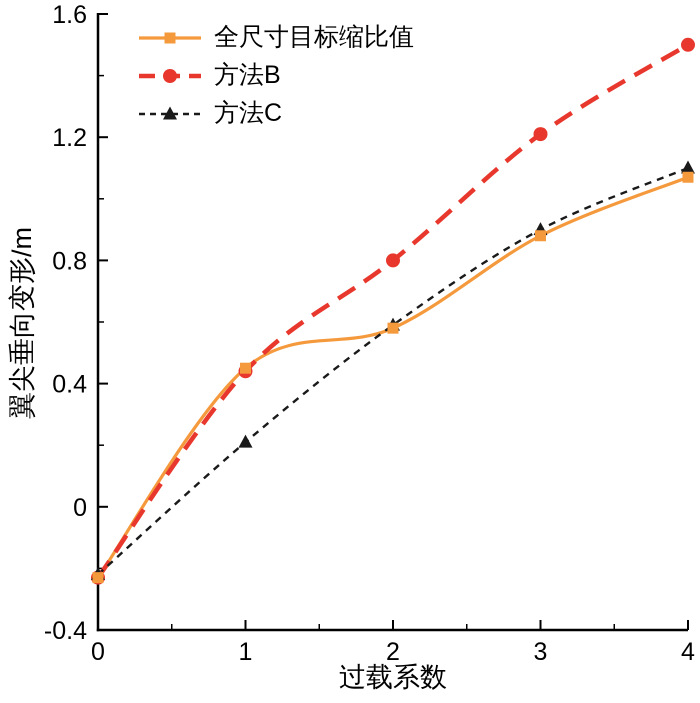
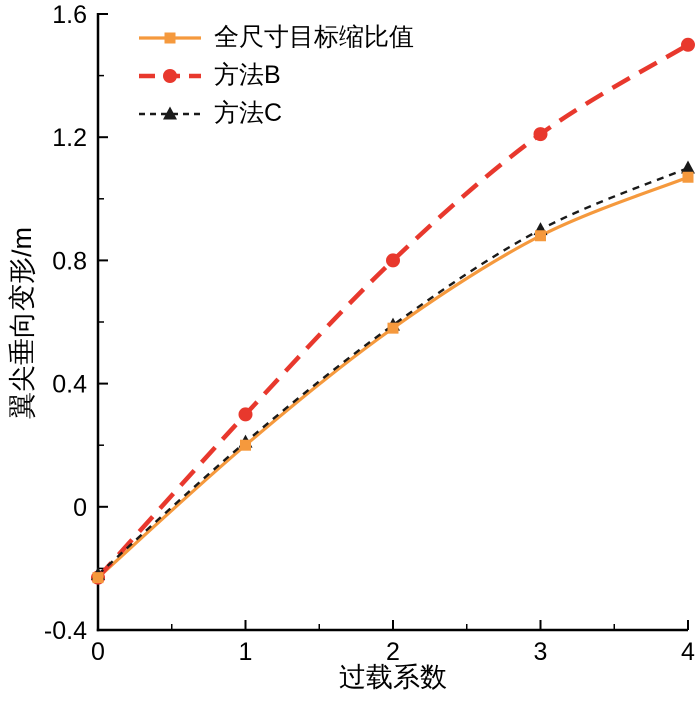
全尺寸目标缩比值/1: 0.45 -> 0.20
方法B/1: 0.44 -> 0.30
